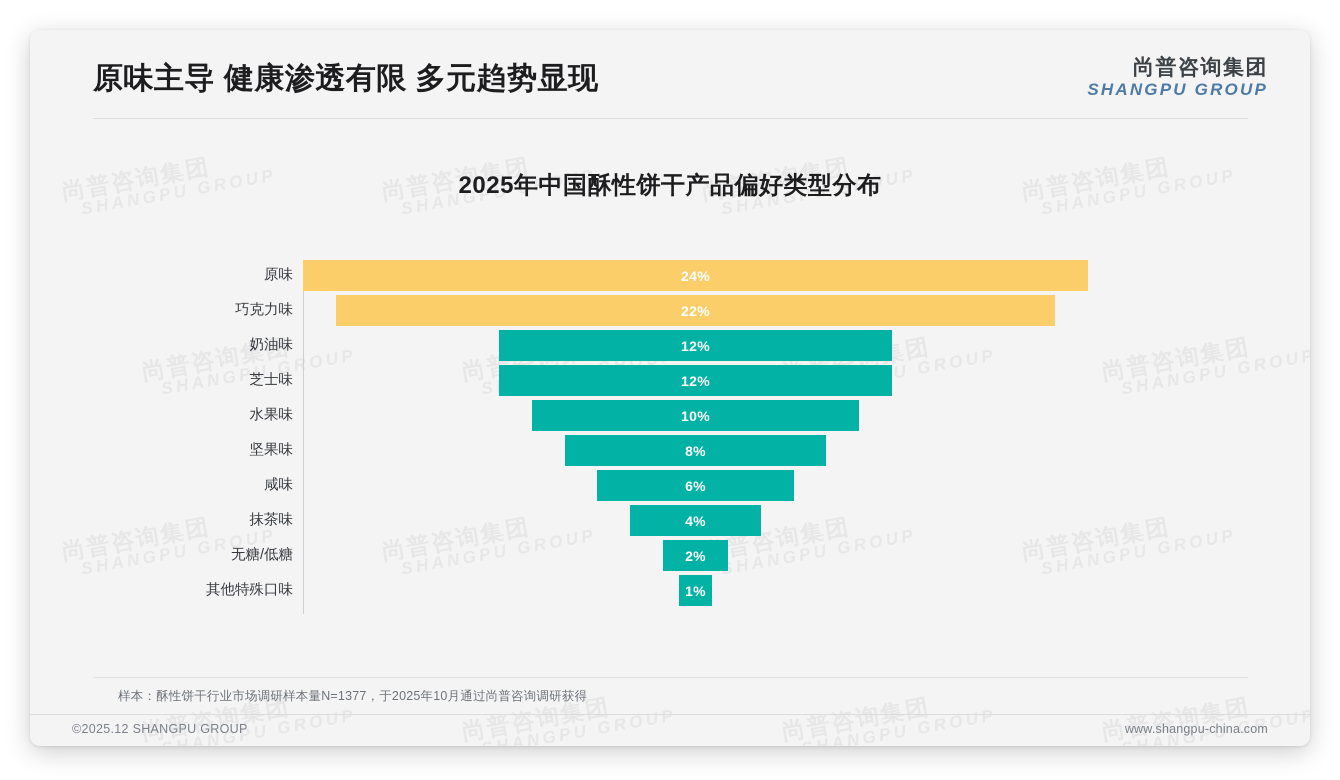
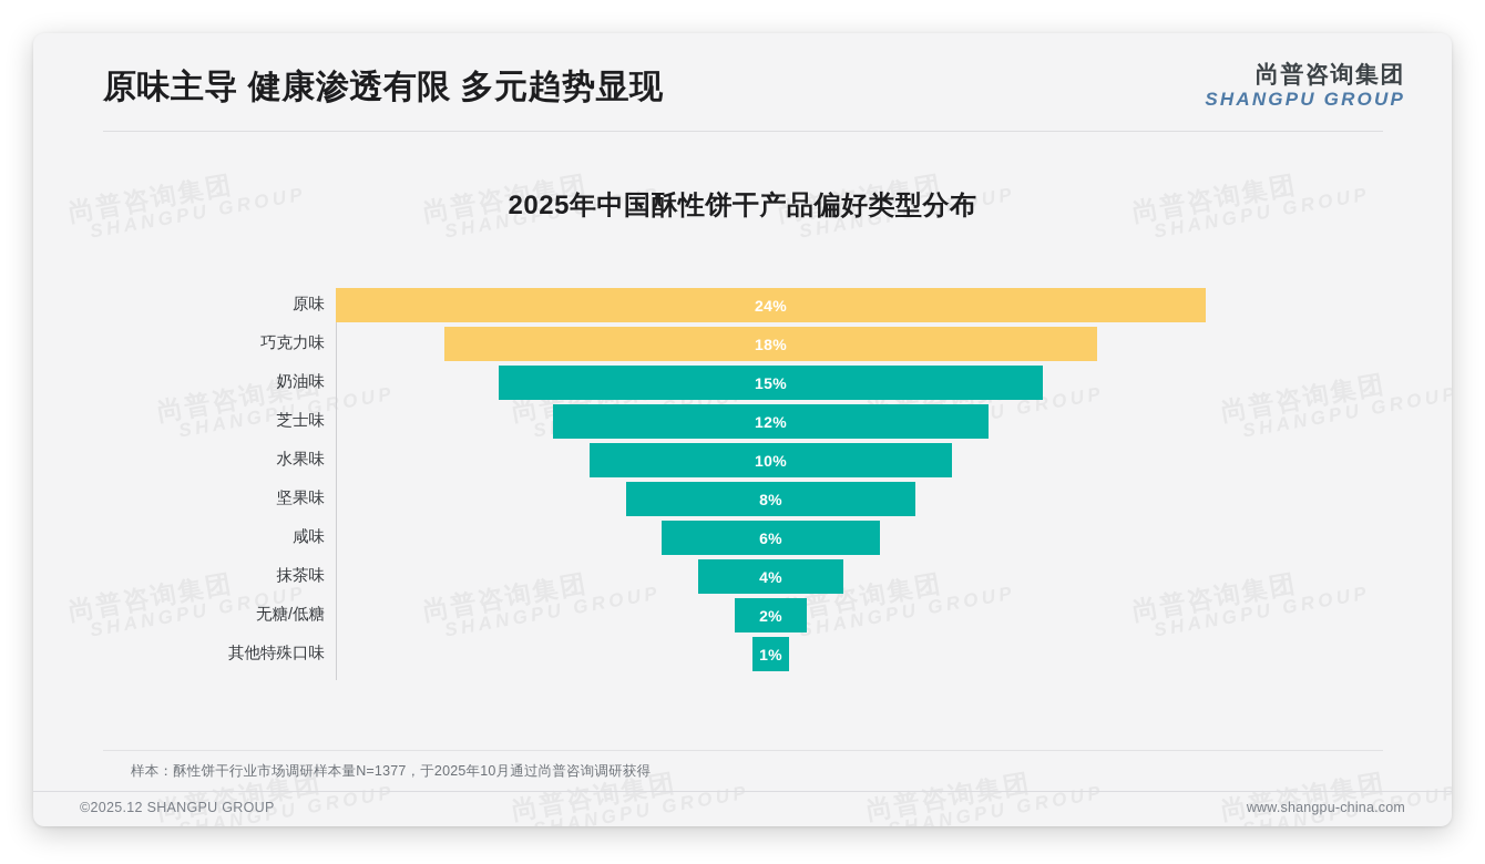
巧克力味: 22% -> 18%
奶油味: 12% -> 15%
